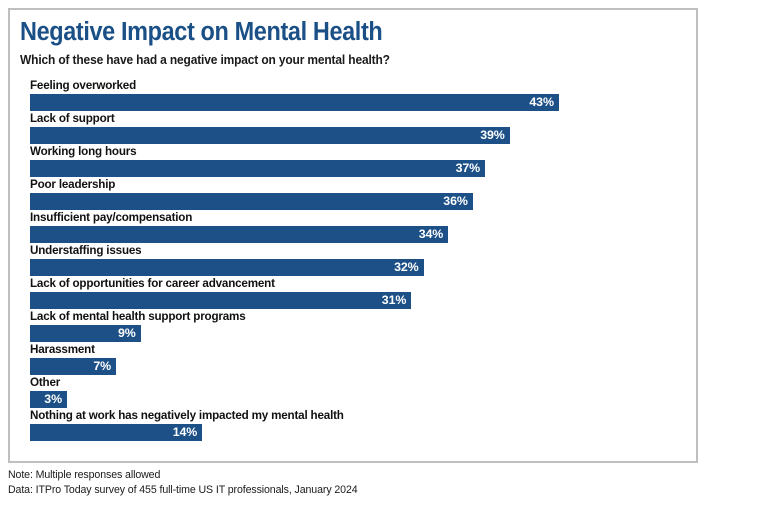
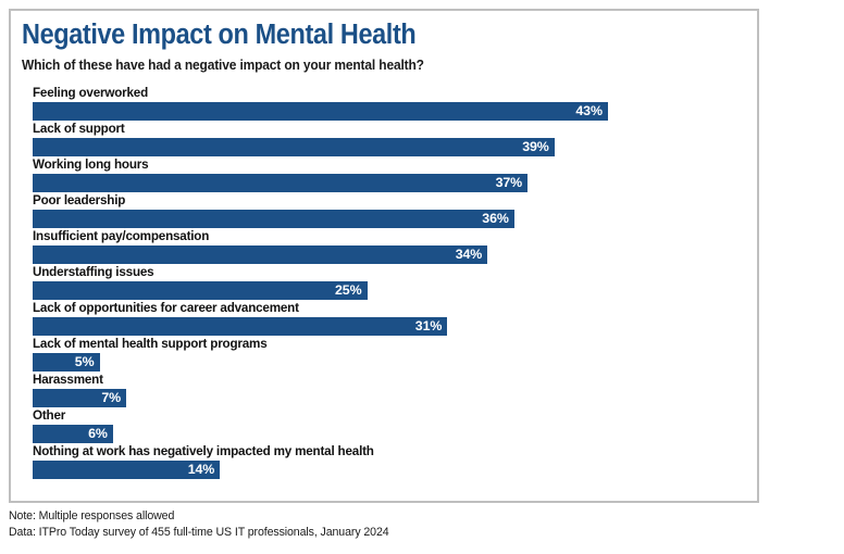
Understaffing issues: 32% -> 25%
Lack of mental health support programs: 9% -> 5%
Other: 3% -> 6%
